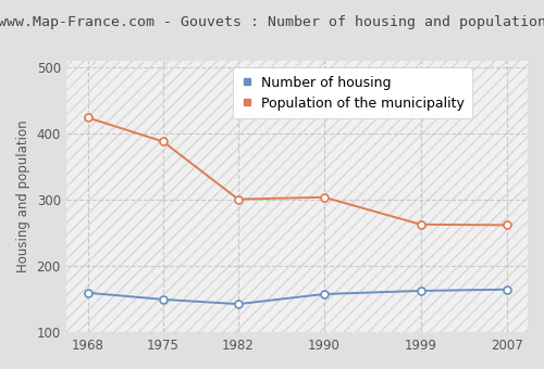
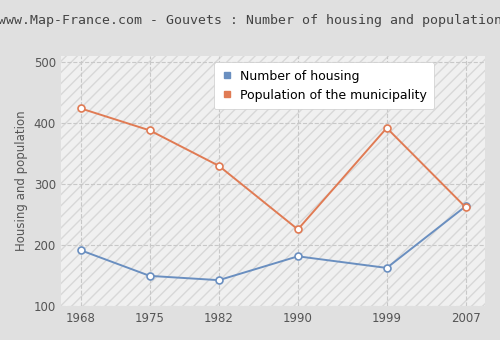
Number of housing/1968: 160 -> 192
Population of the municipality/1982: 301 -> 330
Number of housing/1990: 158 -> 182
Population of the municipality/1990: 304 -> 226
Population of the municipality/1999: 263 -> 392
Number of housing/2007: 165 -> 264
